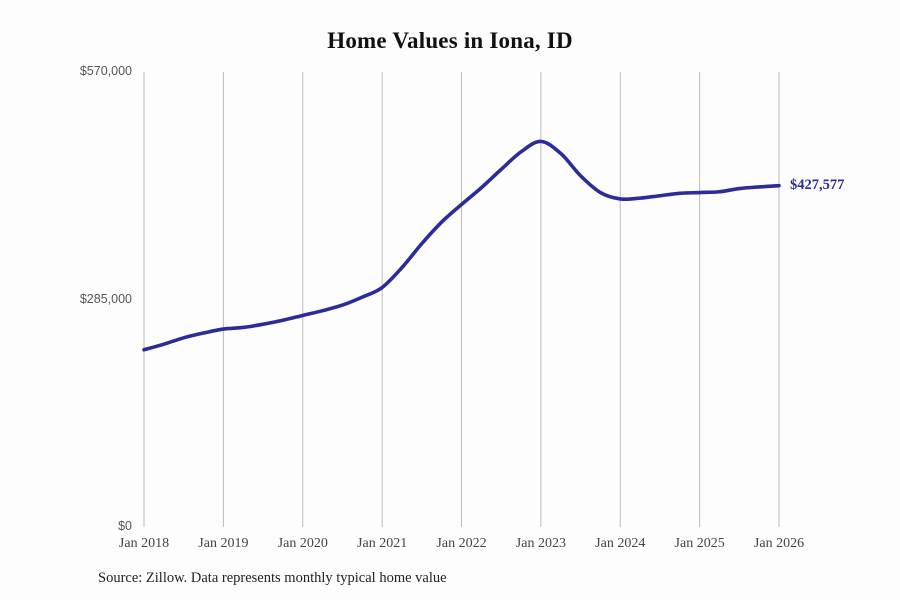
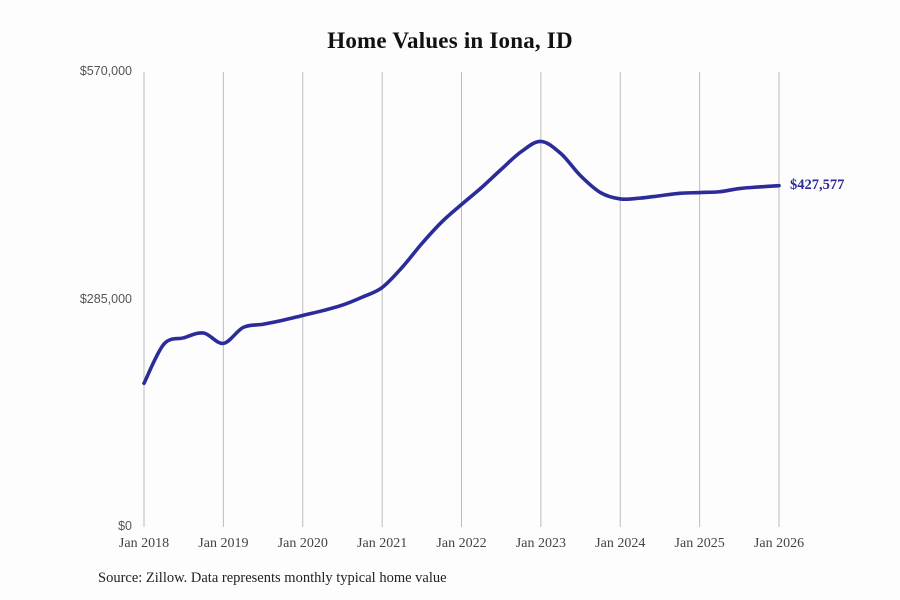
Jan 2018: $220000 -> $180000
Jan 2019: $250000 -> $230000
